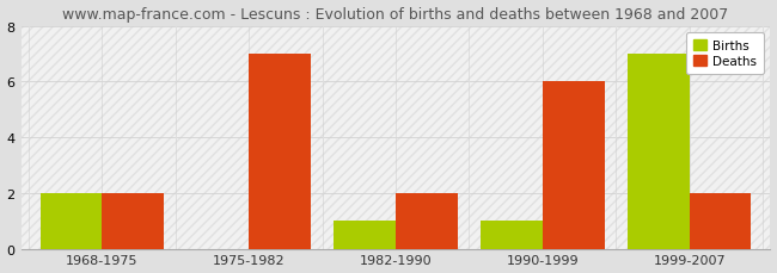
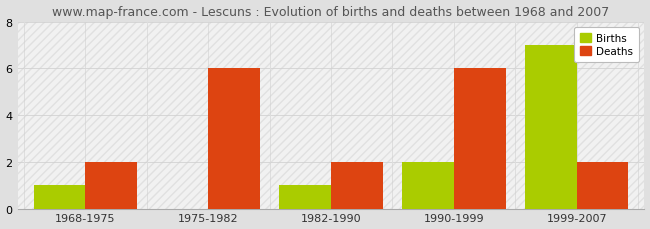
Births/1968-1975: 2 -> 1
Deaths/1975-1982: 7 -> 6
Births/1990-1999: 1 -> 2
